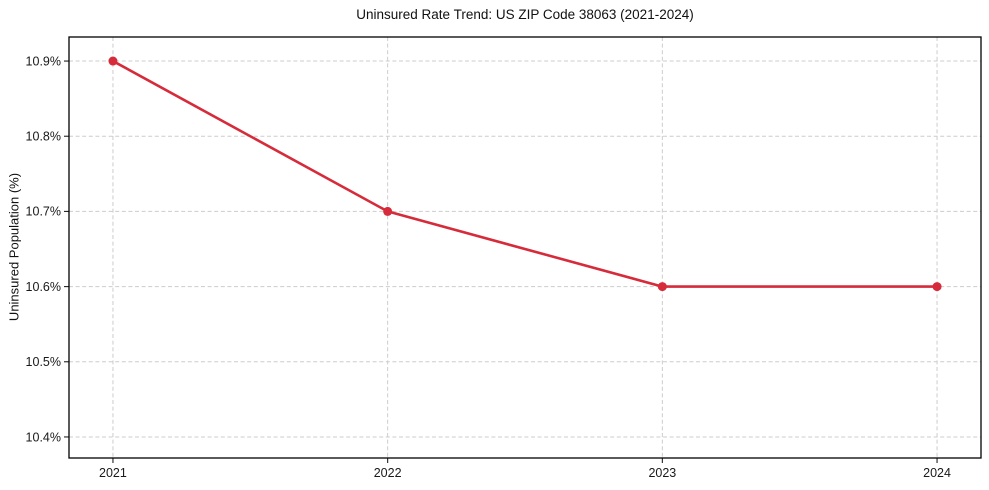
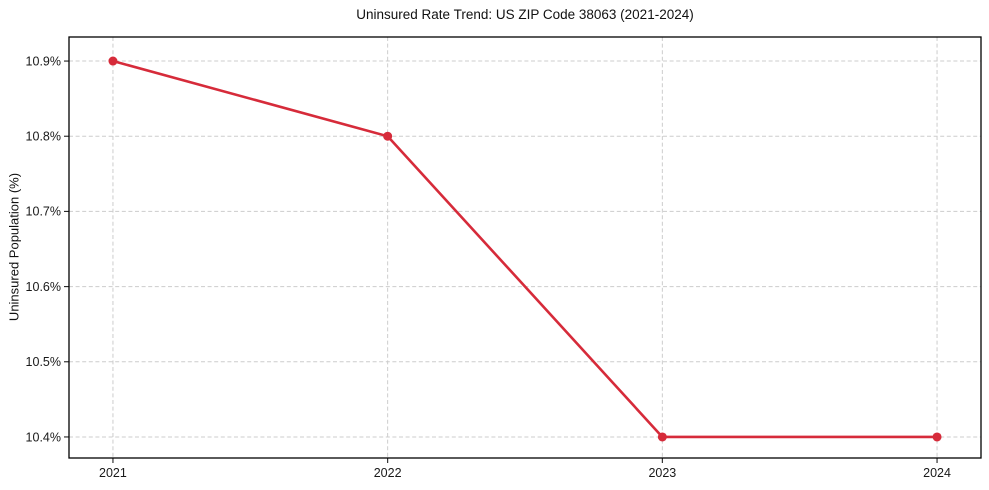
2022: 10.7% -> 10.8%
2023: 10.6% -> 10.4%
2024: 10.6% -> 10.4%
